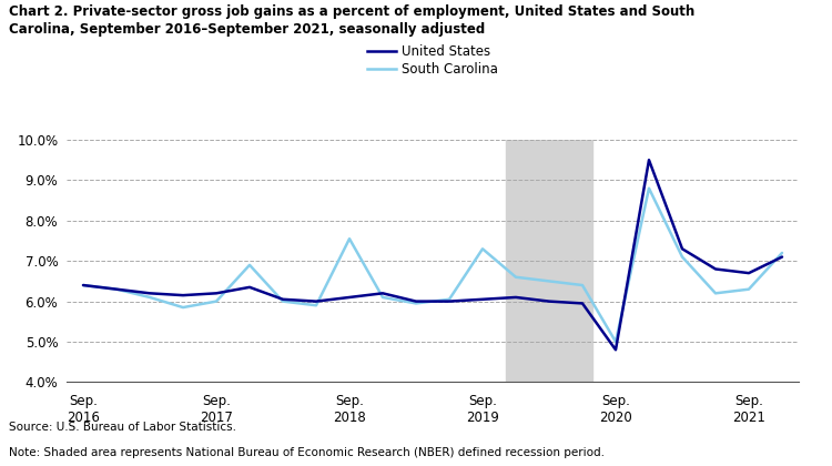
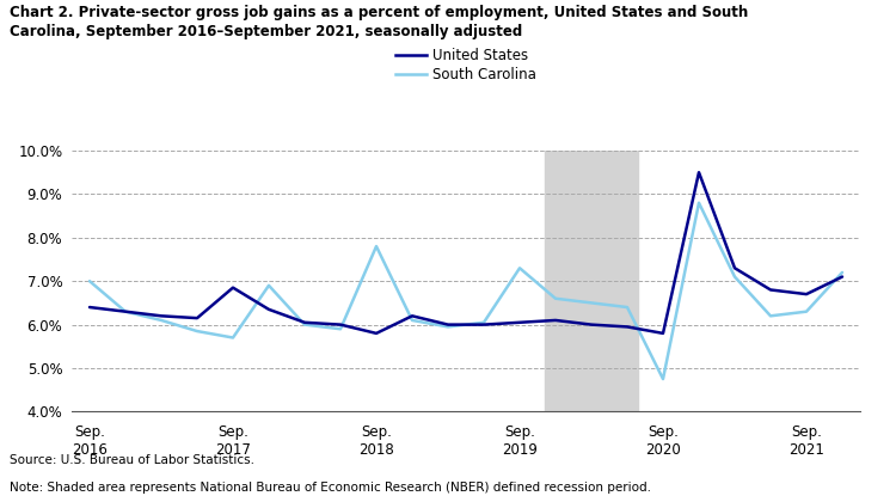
South Carolina/Sep. 2016: 6.40% -> 7.00%
United States/Sep. 2017: 6.20% -> 6.85%
South Carolina/Sep. 2017: 6.00% -> 5.70%
United States/Sep. 2018: 6.10% -> 5.80%
South Carolina/Sep. 2018: 7.55% -> 7.80%
United States/Sep. 2020: 4.80% -> 5.80%
South Carolina/Sep. 2020: 5.00% -> 4.75%
